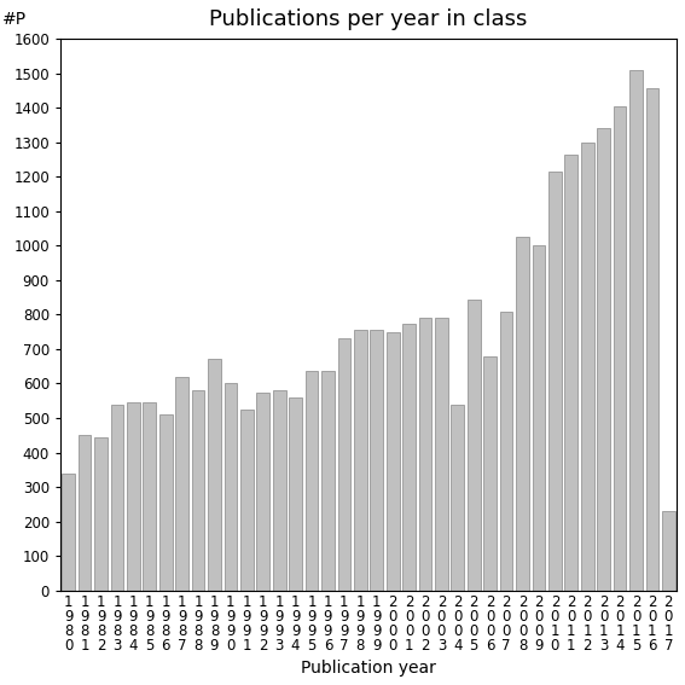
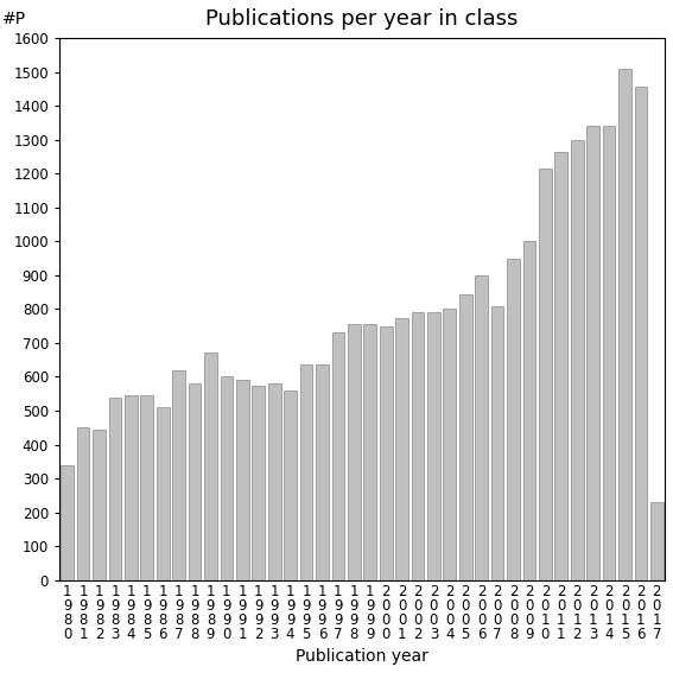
1 9 9 1: 525 -> 590
2 0 0 4: 540 -> 800
2 0 0 6: 680 -> 900
2 0 0 8: 1025 -> 950
2 0 1 4: 1405 -> 1340
